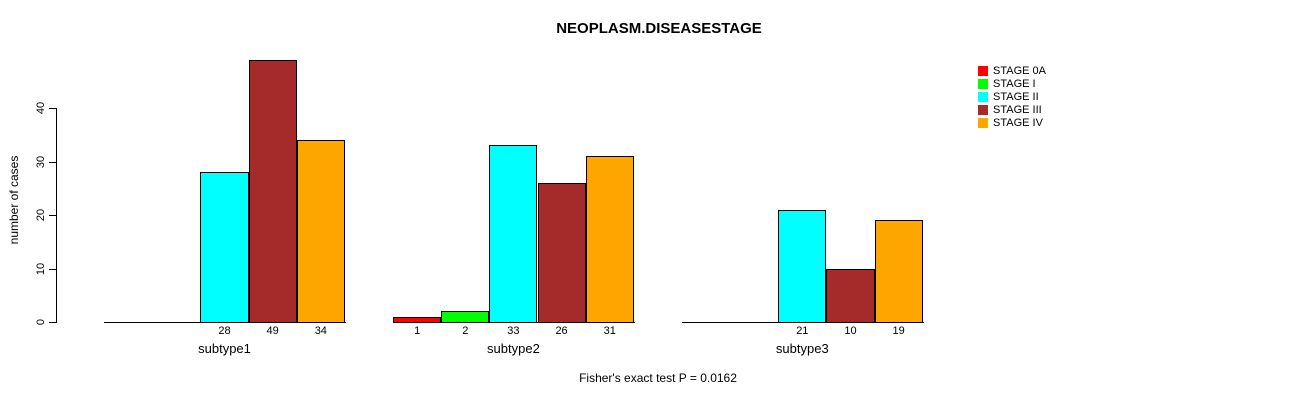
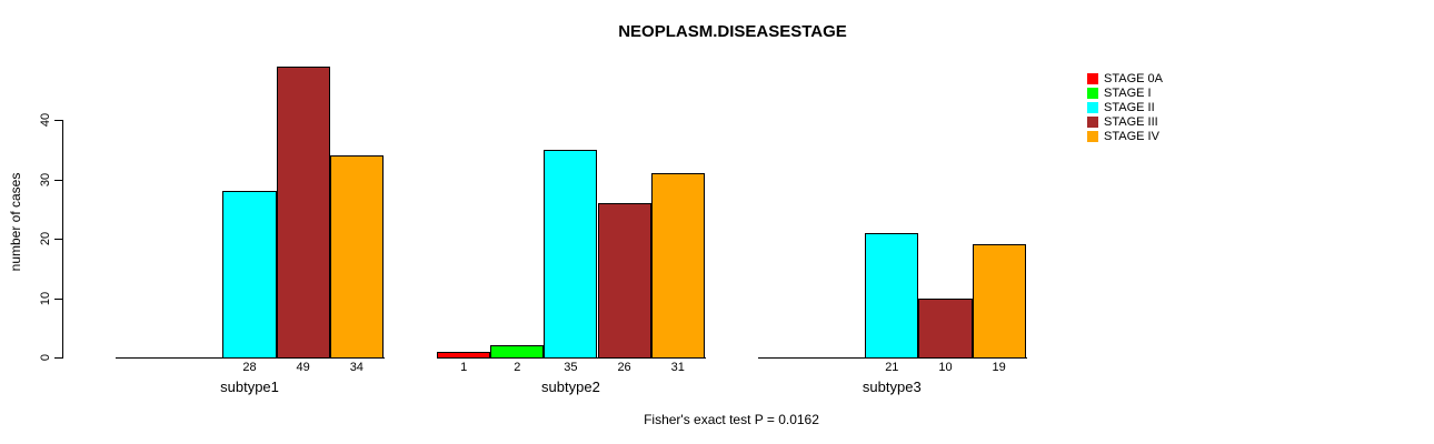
STAGE II/subtype2: 33 -> 35
